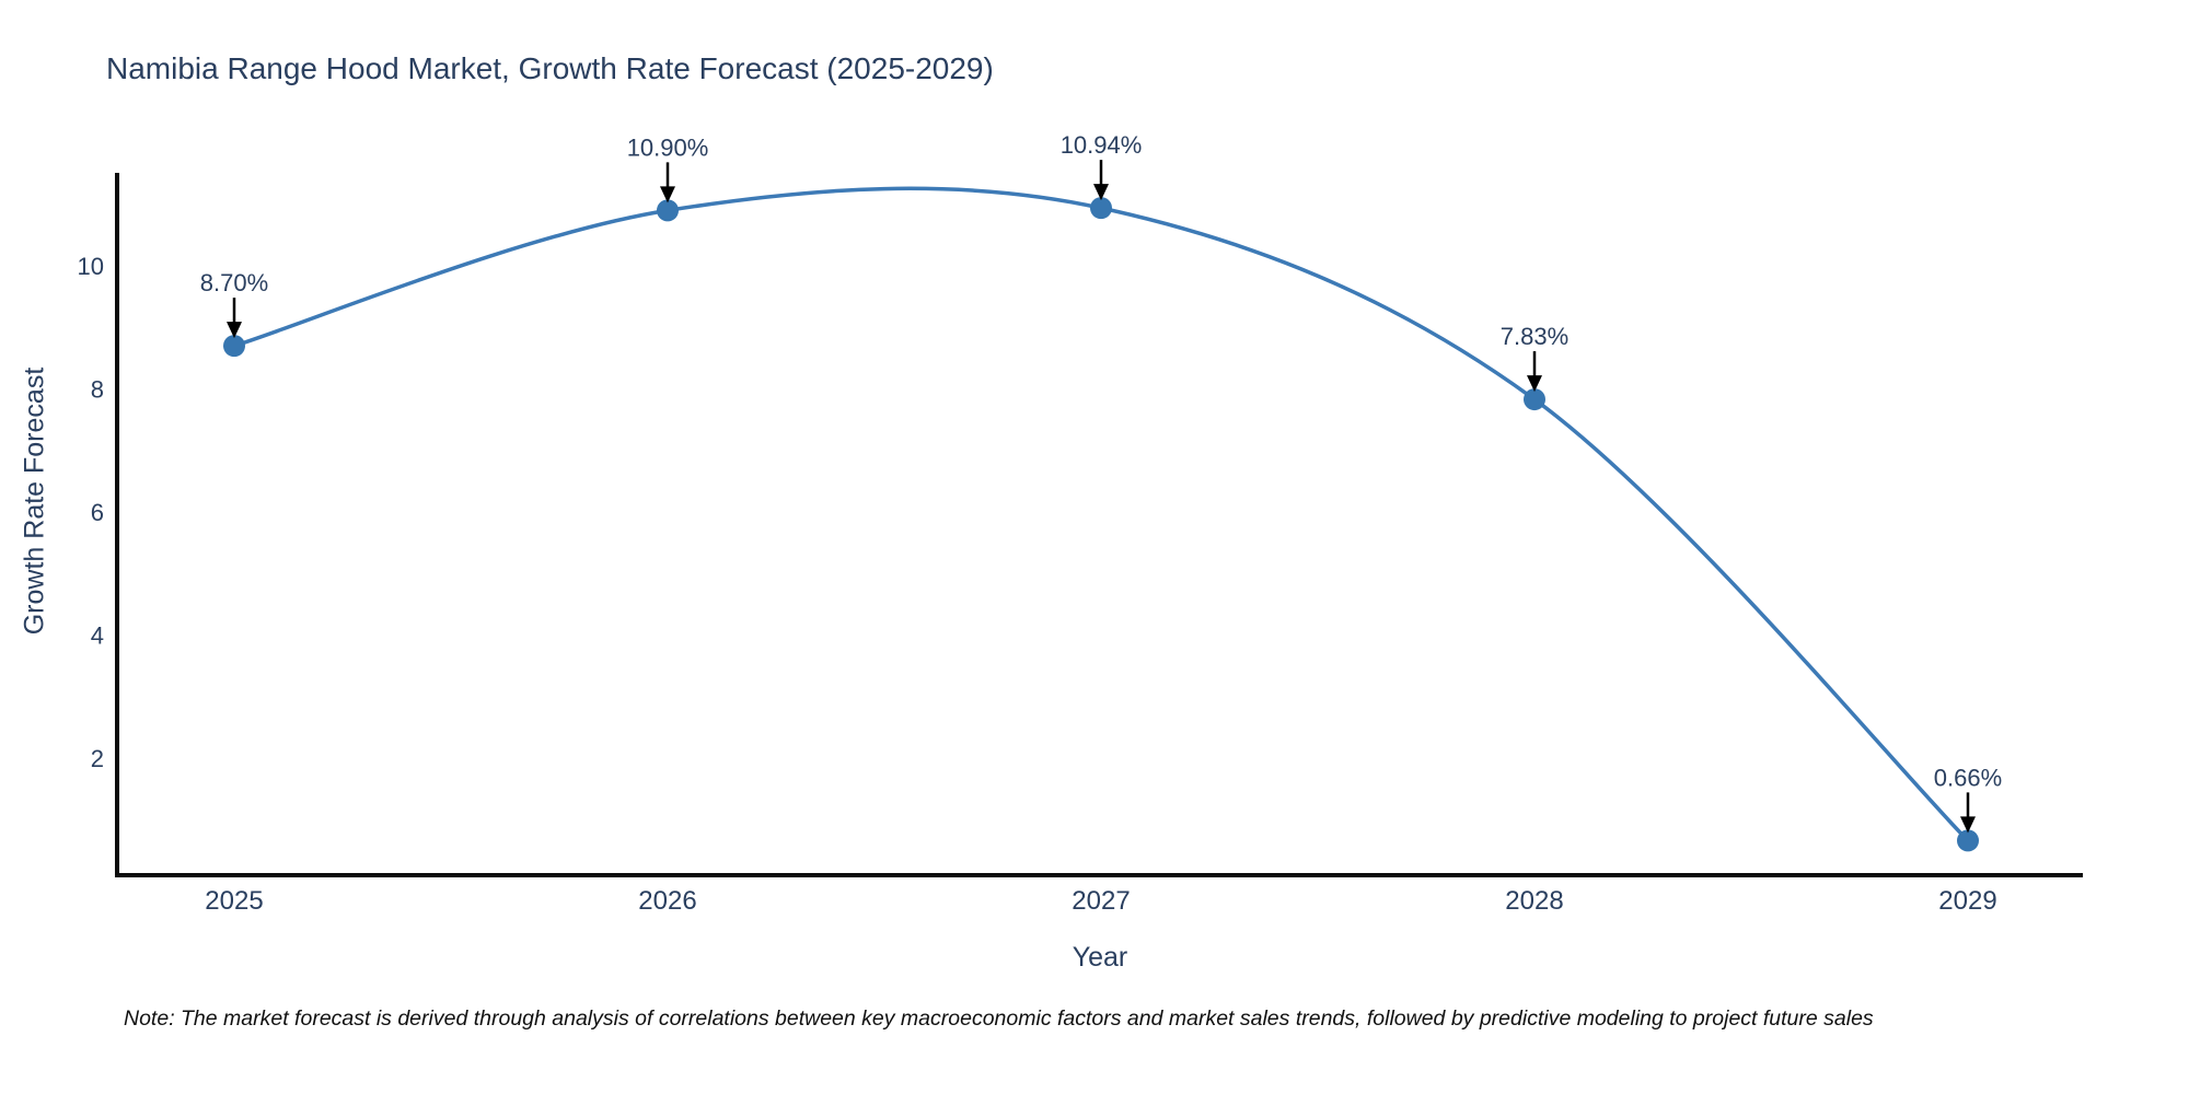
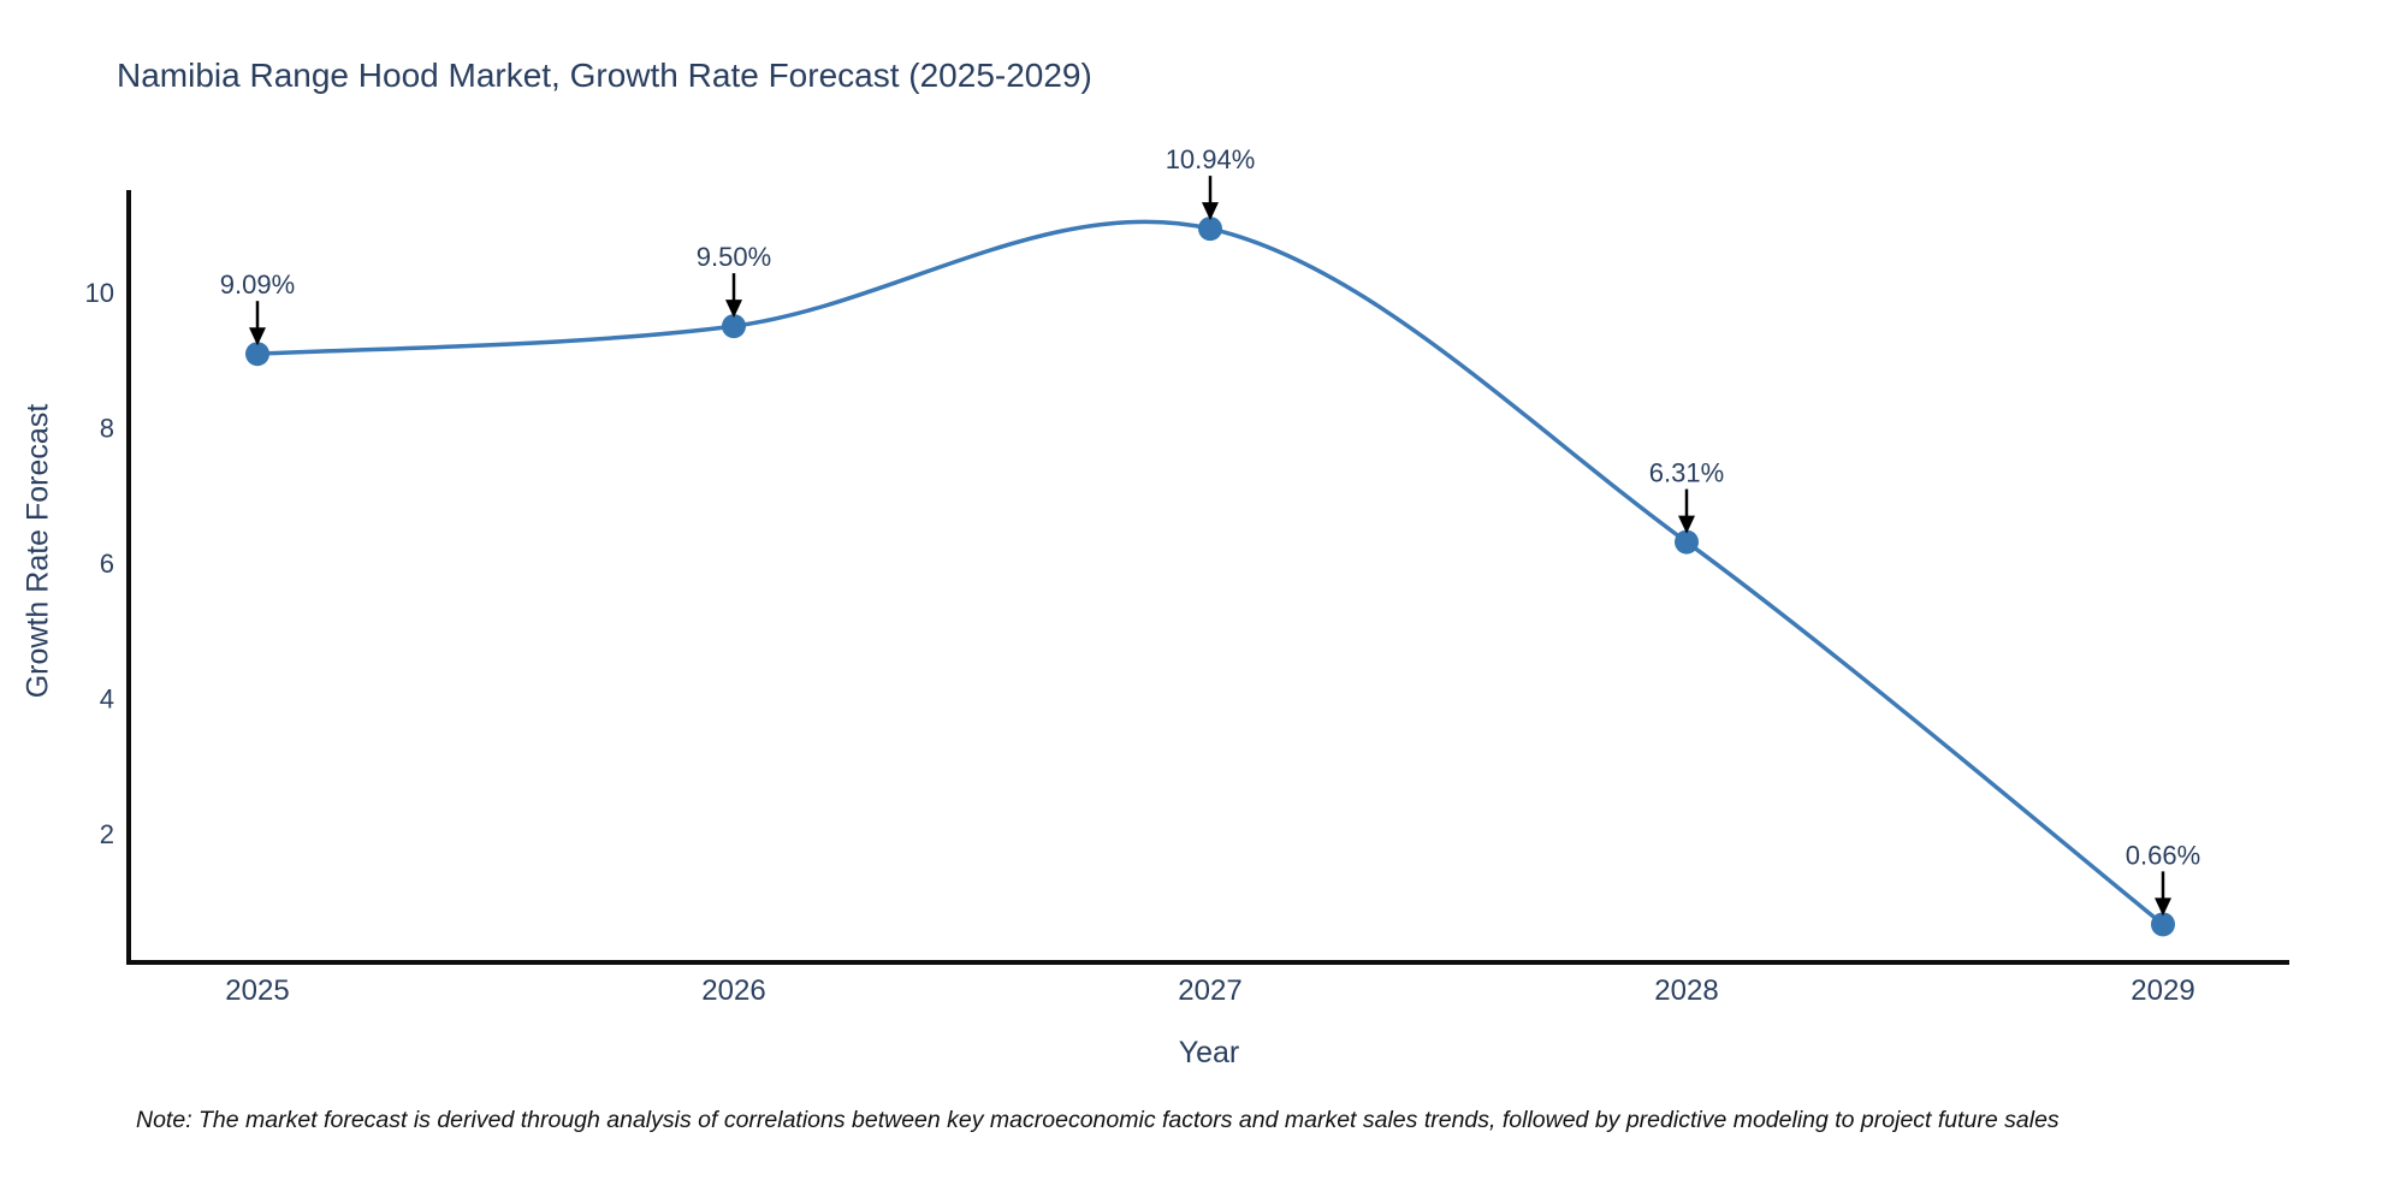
2025: 8.70% -> 9.09%
2026: 10.90% -> 9.50%
2028: 7.83% -> 6.31%
